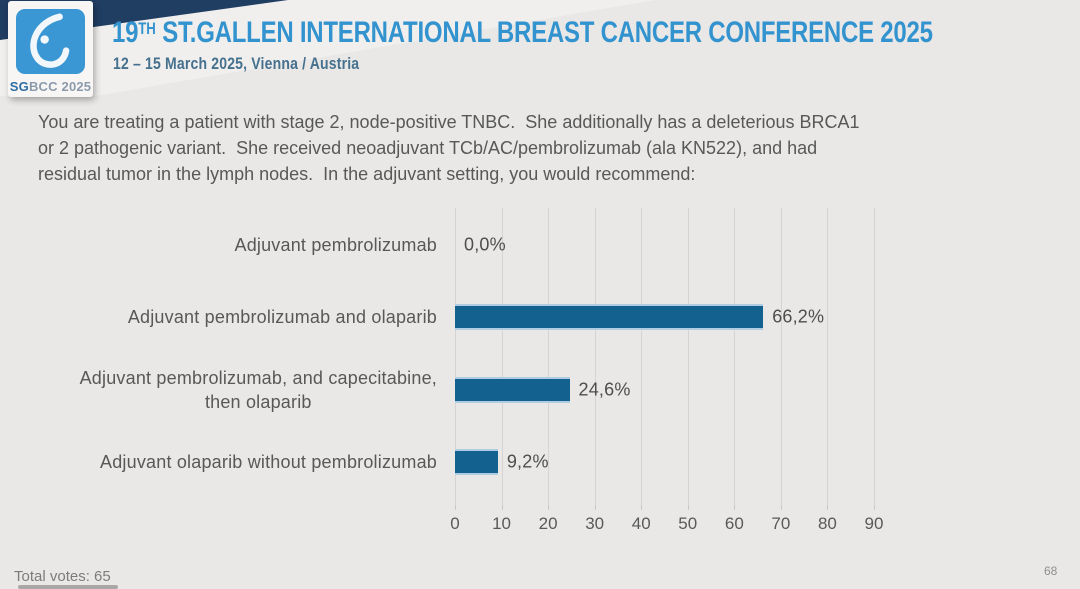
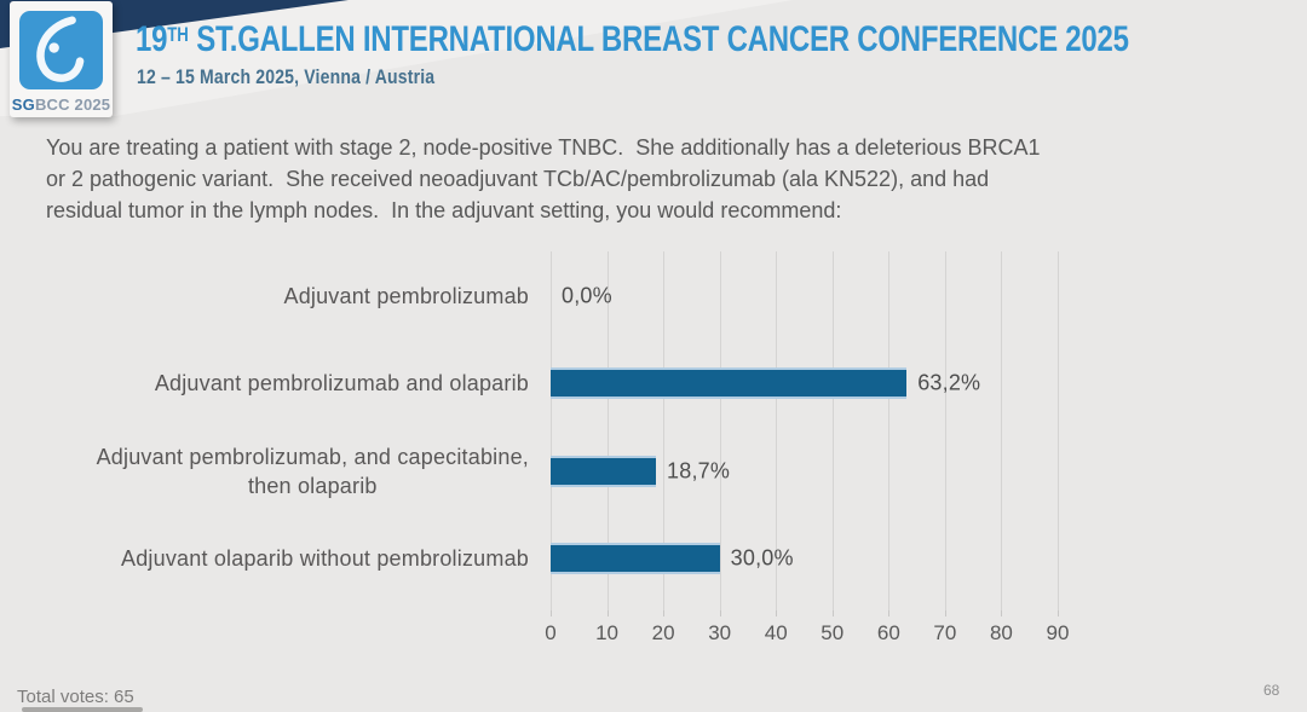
Adjuvant pembrolizumab and olaparib: 66,2% -> 63,2%
Adjuvant pembrolizumab, and capecitabine, then olaparib: 24,6% -> 18,7%
Adjuvant olaparib without pembrolizumab: 9,2% -> 30,0%
